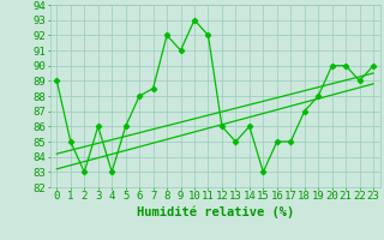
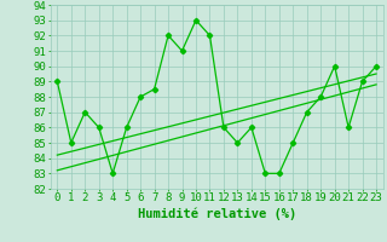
2: 83.0 -> 87.0
16: 85.0 -> 83.0
21: 90.0 -> 86.0
